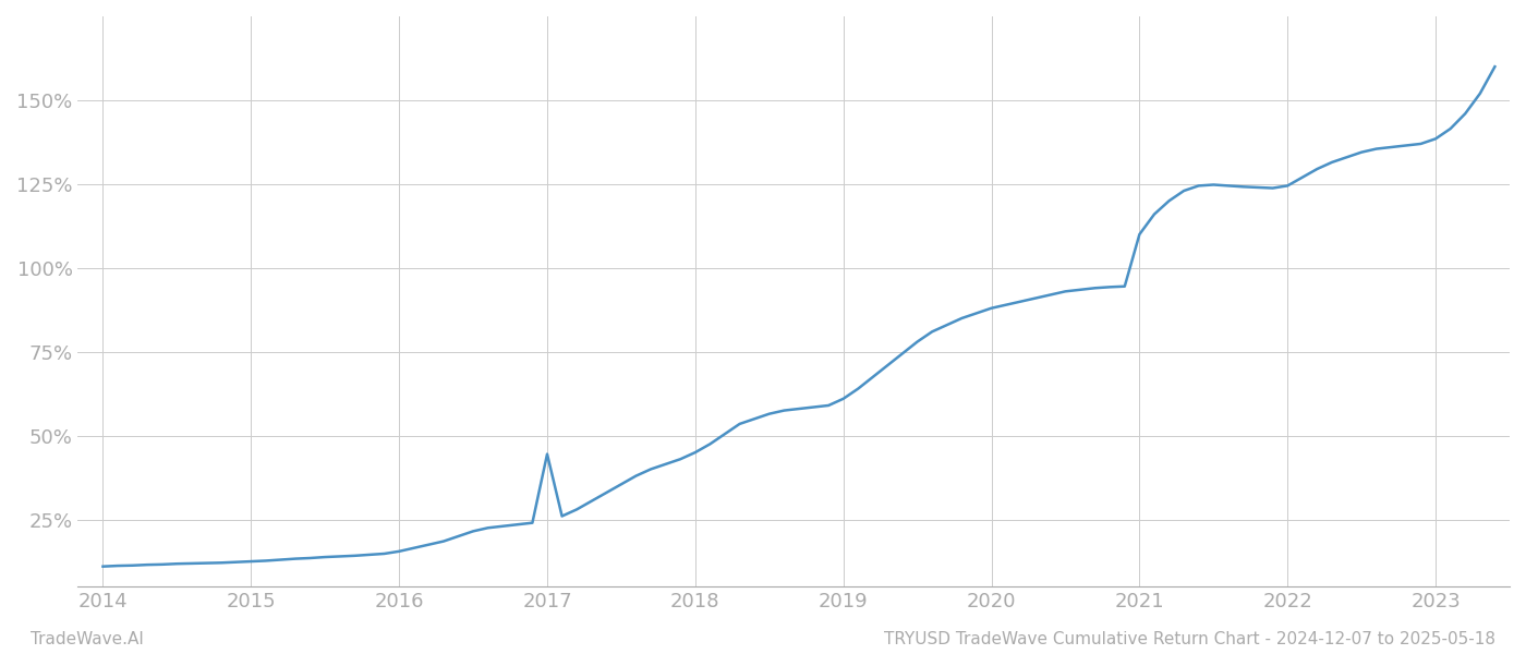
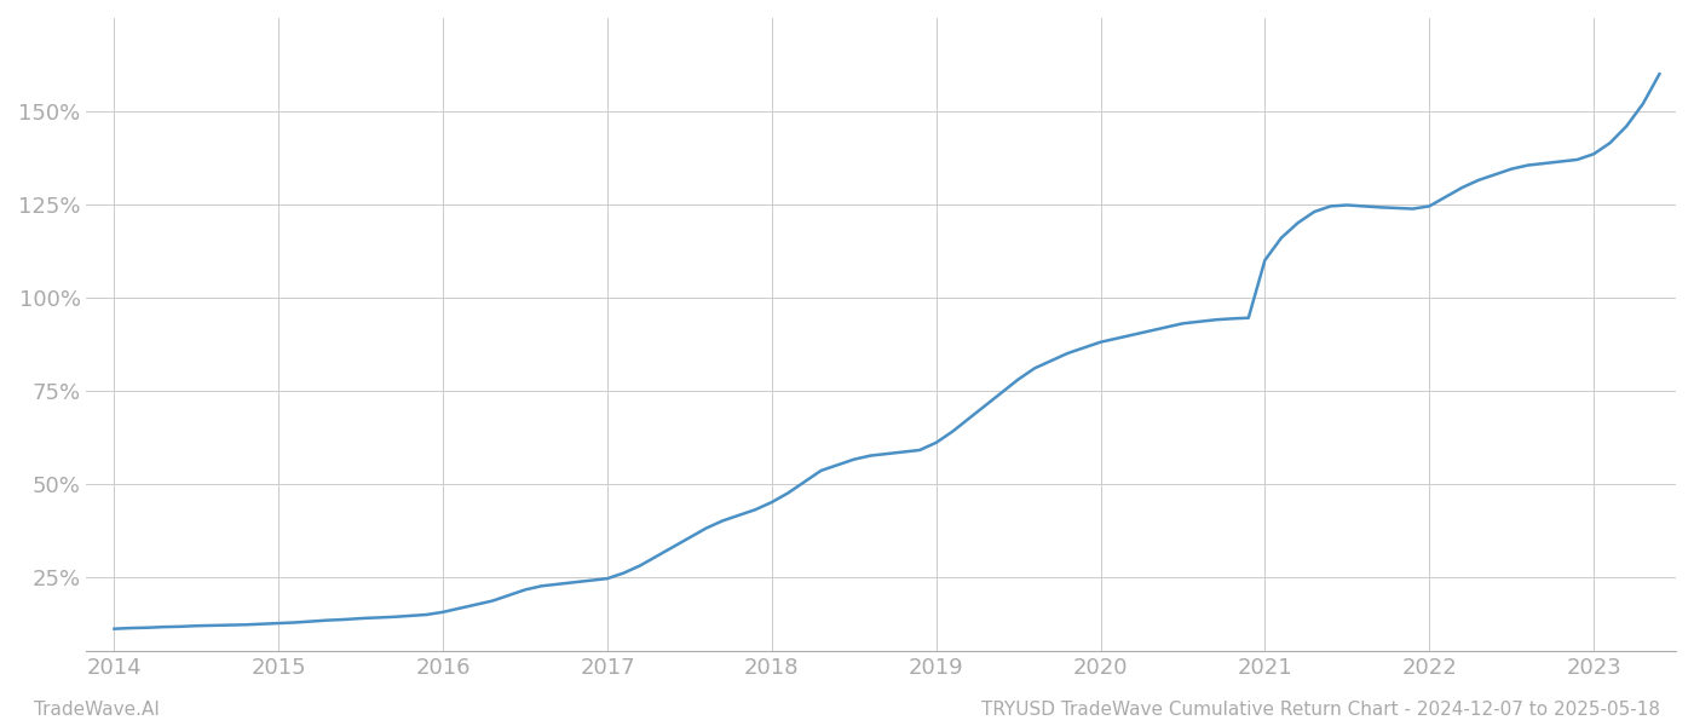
2017: 44.5% -> 24.5%
